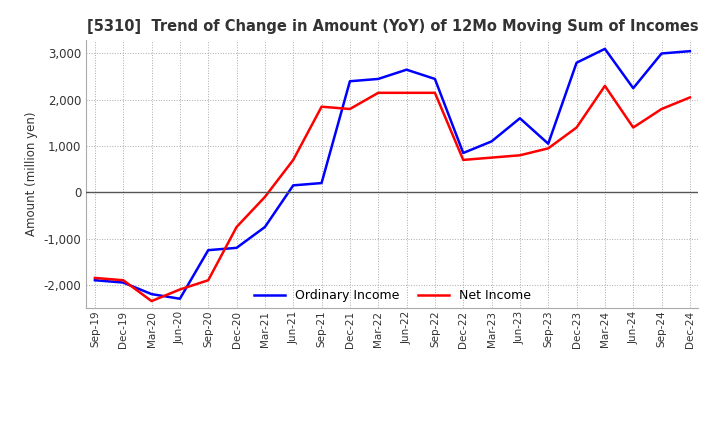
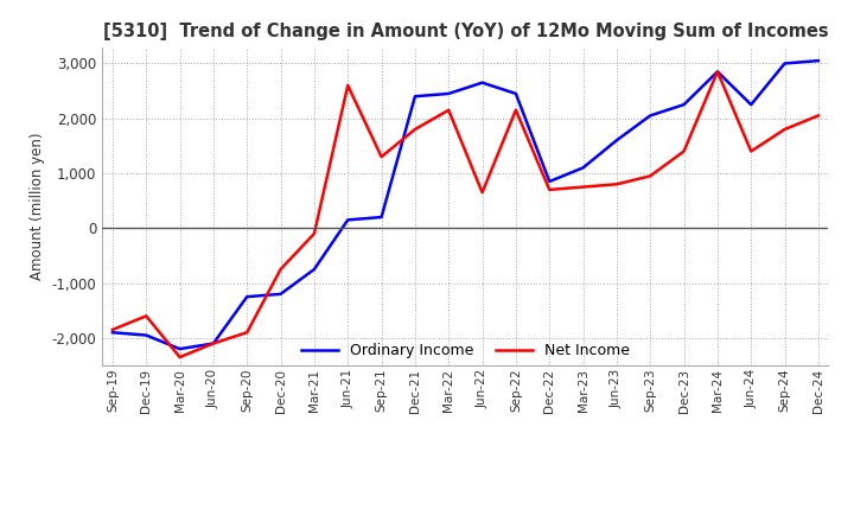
Net Income/Dec-19: -1,900 -> -1,600
Ordinary Income/Jun-20: -2,300 -> -2,100
Net Income/Jun-21: 700 -> 2,600
Net Income/Sep-21: 1,850 -> 1,300
Net Income/Jun-22: 2,150 -> 650
Ordinary Income/Sep-23: 1,050 -> 2,050
Ordinary Income/Dec-23: 2,800 -> 2,250
Ordinary Income/Mar-24: 3,100 -> 2,850
Net Income/Mar-24: 2,300 -> 2,850
